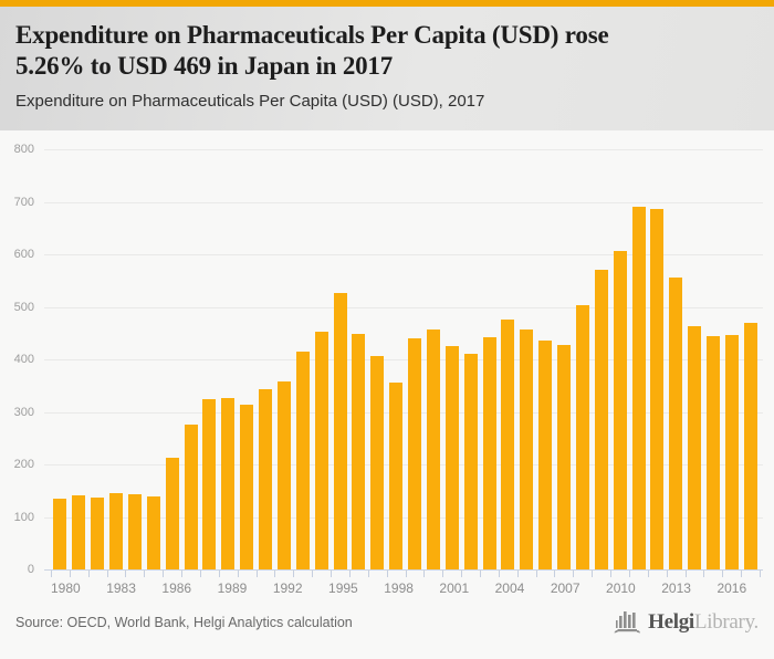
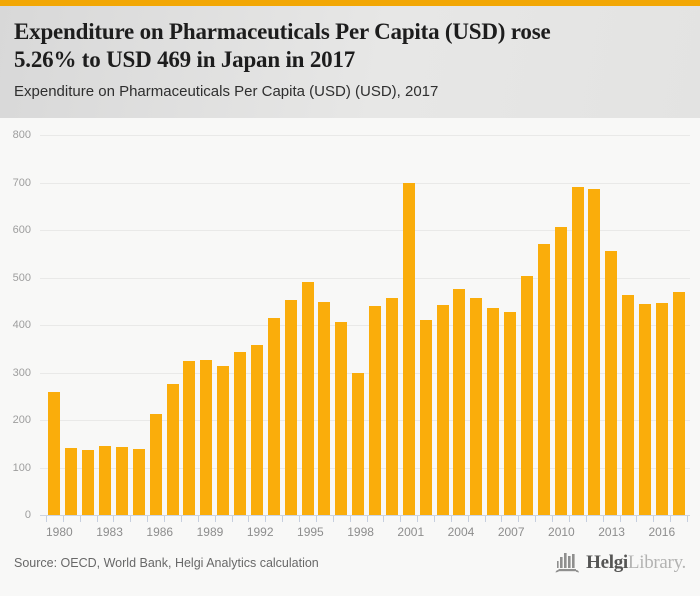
1980: 130 -> 260
1995: 530 -> 490
1998: 360 -> 300
2001: 420 -> 700
